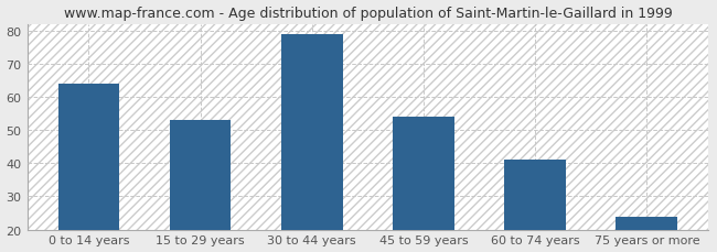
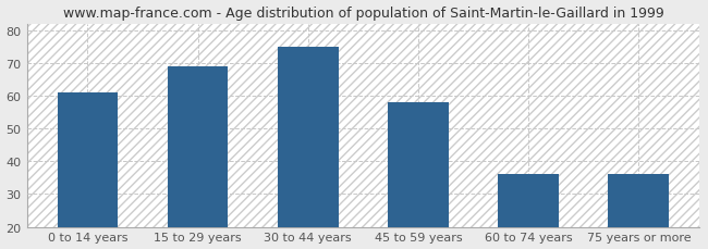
0 to 14 years: 64 -> 61
15 to 29 years: 53 -> 69
30 to 44 years: 79 -> 75
45 to 59 years: 54 -> 58
60 to 74 years: 41 -> 36
75 years or more: 24 -> 36
